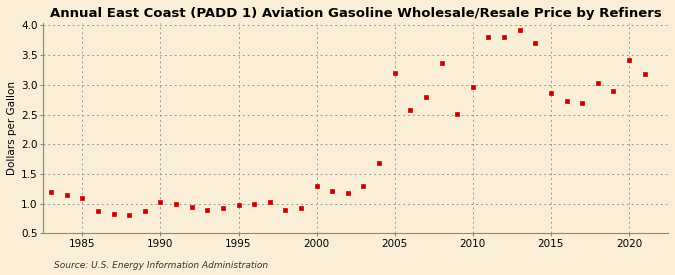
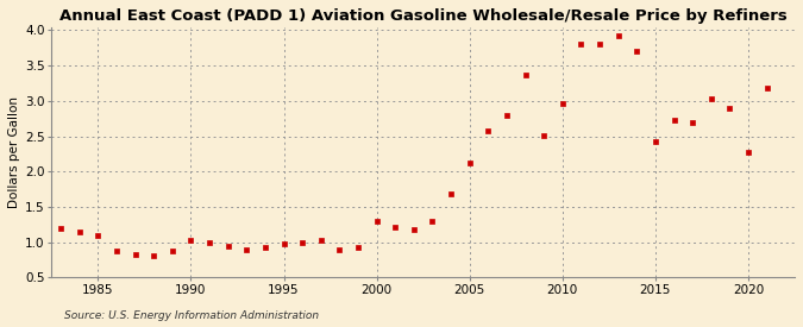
2005: 3.20 -> 2.12
2015: 2.86 -> 2.42
2020: 3.42 -> 2.27
